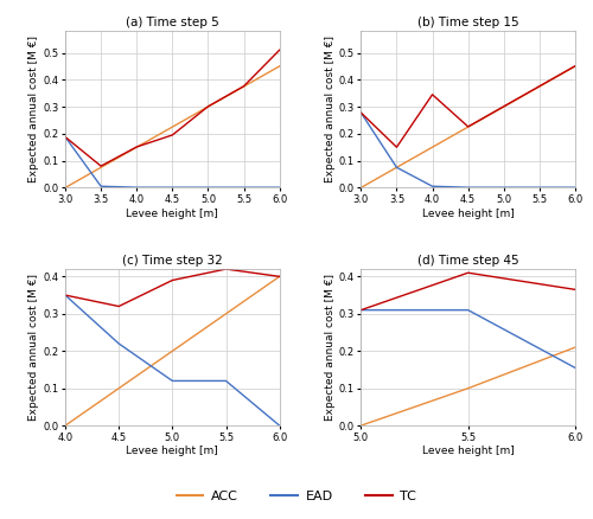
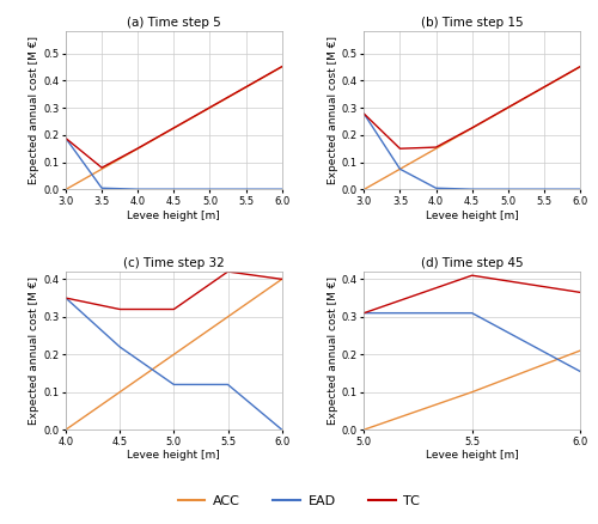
(a) Time step 5/TC/4.5: 0.195 -> 0.226
(a) Time step 5/TC/6.0: 0.510 -> 0.451
(b) Time step 15/TC/4.0: 0.345 -> 0.155
(c) Time step 32/TC/5.0: 0.39 -> 0.32
